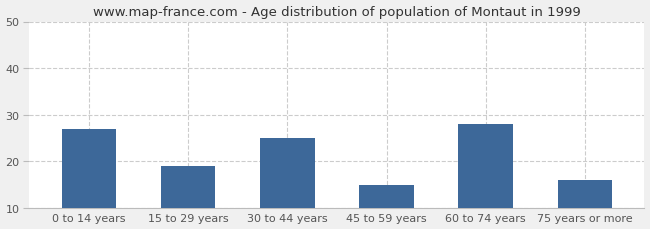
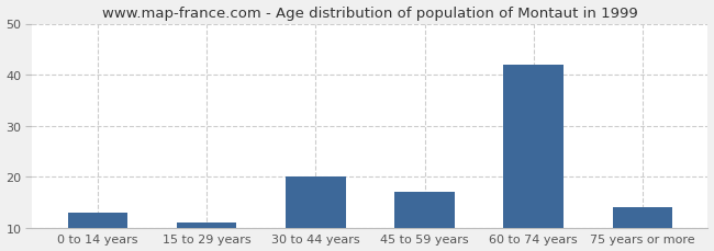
0 to 14 years: 27 -> 13
15 to 29 years: 19 -> 11
30 to 44 years: 25 -> 20
45 to 59 years: 15 -> 17
60 to 74 years: 28 -> 42
75 years or more: 16 -> 14
